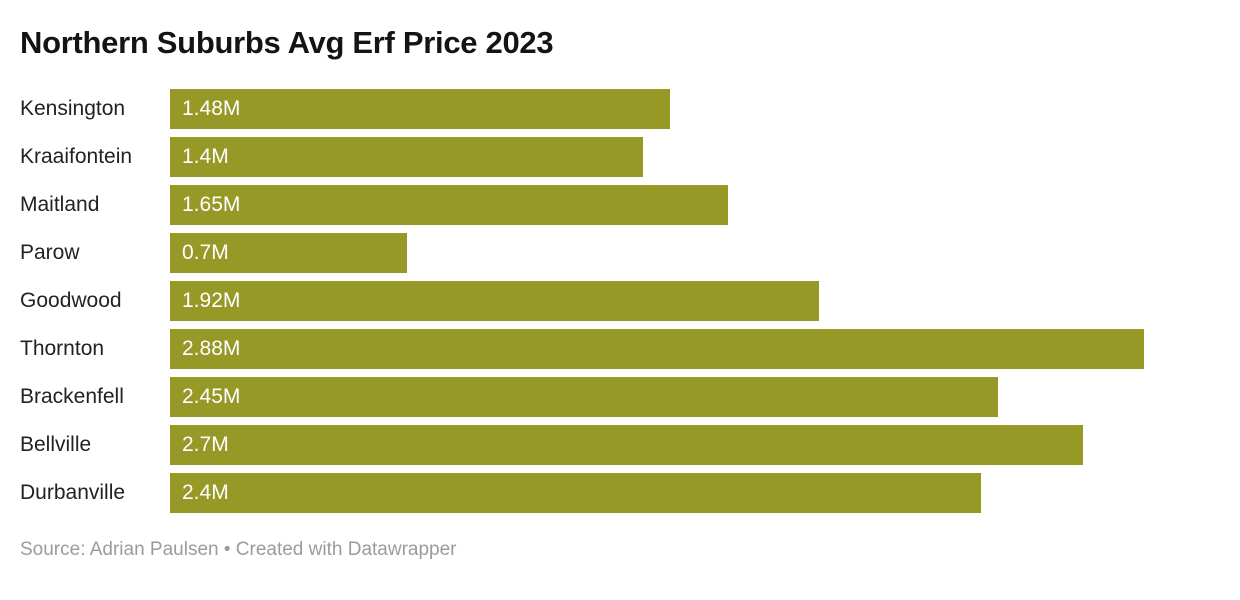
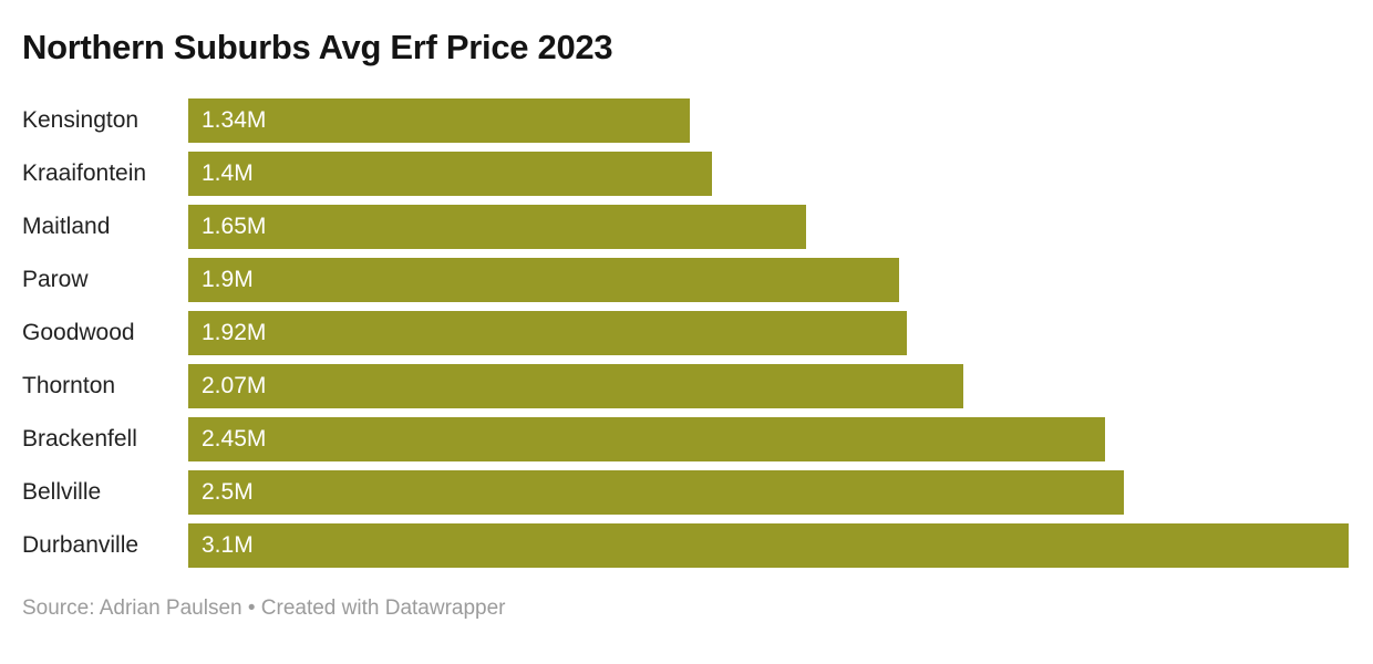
Kensington: 1.48M -> 1.34M
Parow: 0.7M -> 1.9M
Thornton: 2.88M -> 2.07M
Bellville: 2.7M -> 2.5M
Durbanville: 2.4M -> 3.1M
